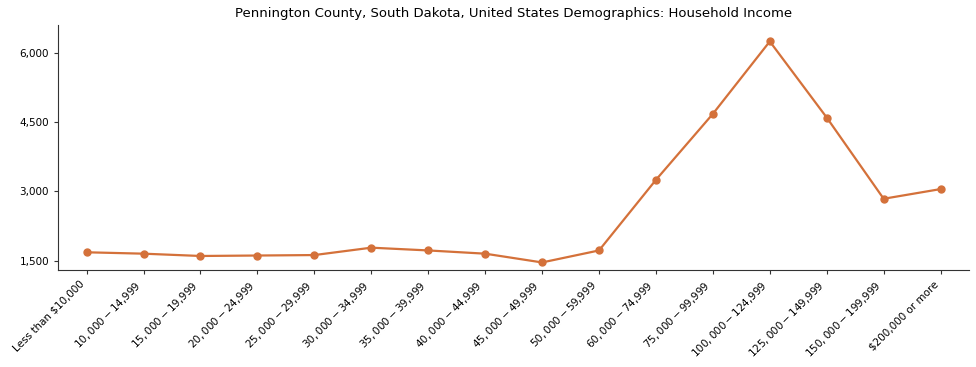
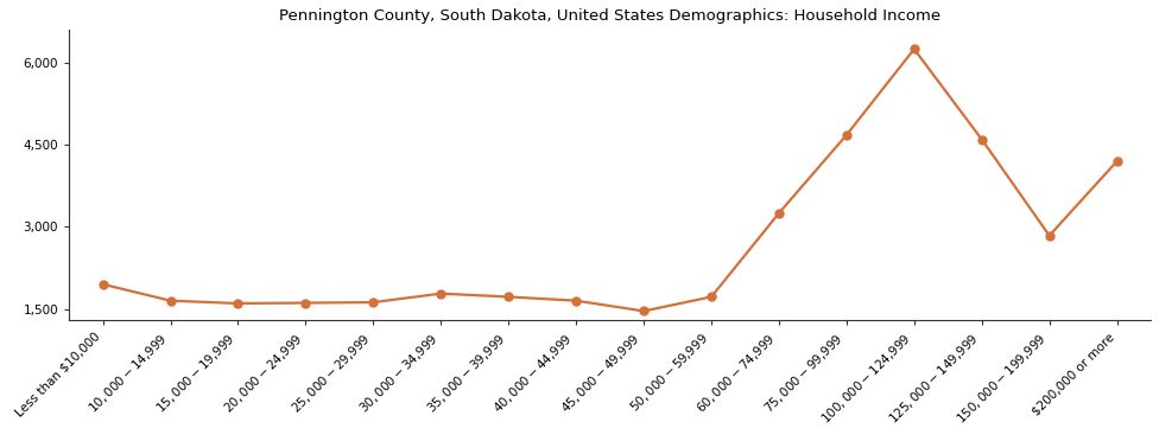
Less than $10,000: 1,680 -> 1,950
$200,000 or more: 3,050 -> 4,200
